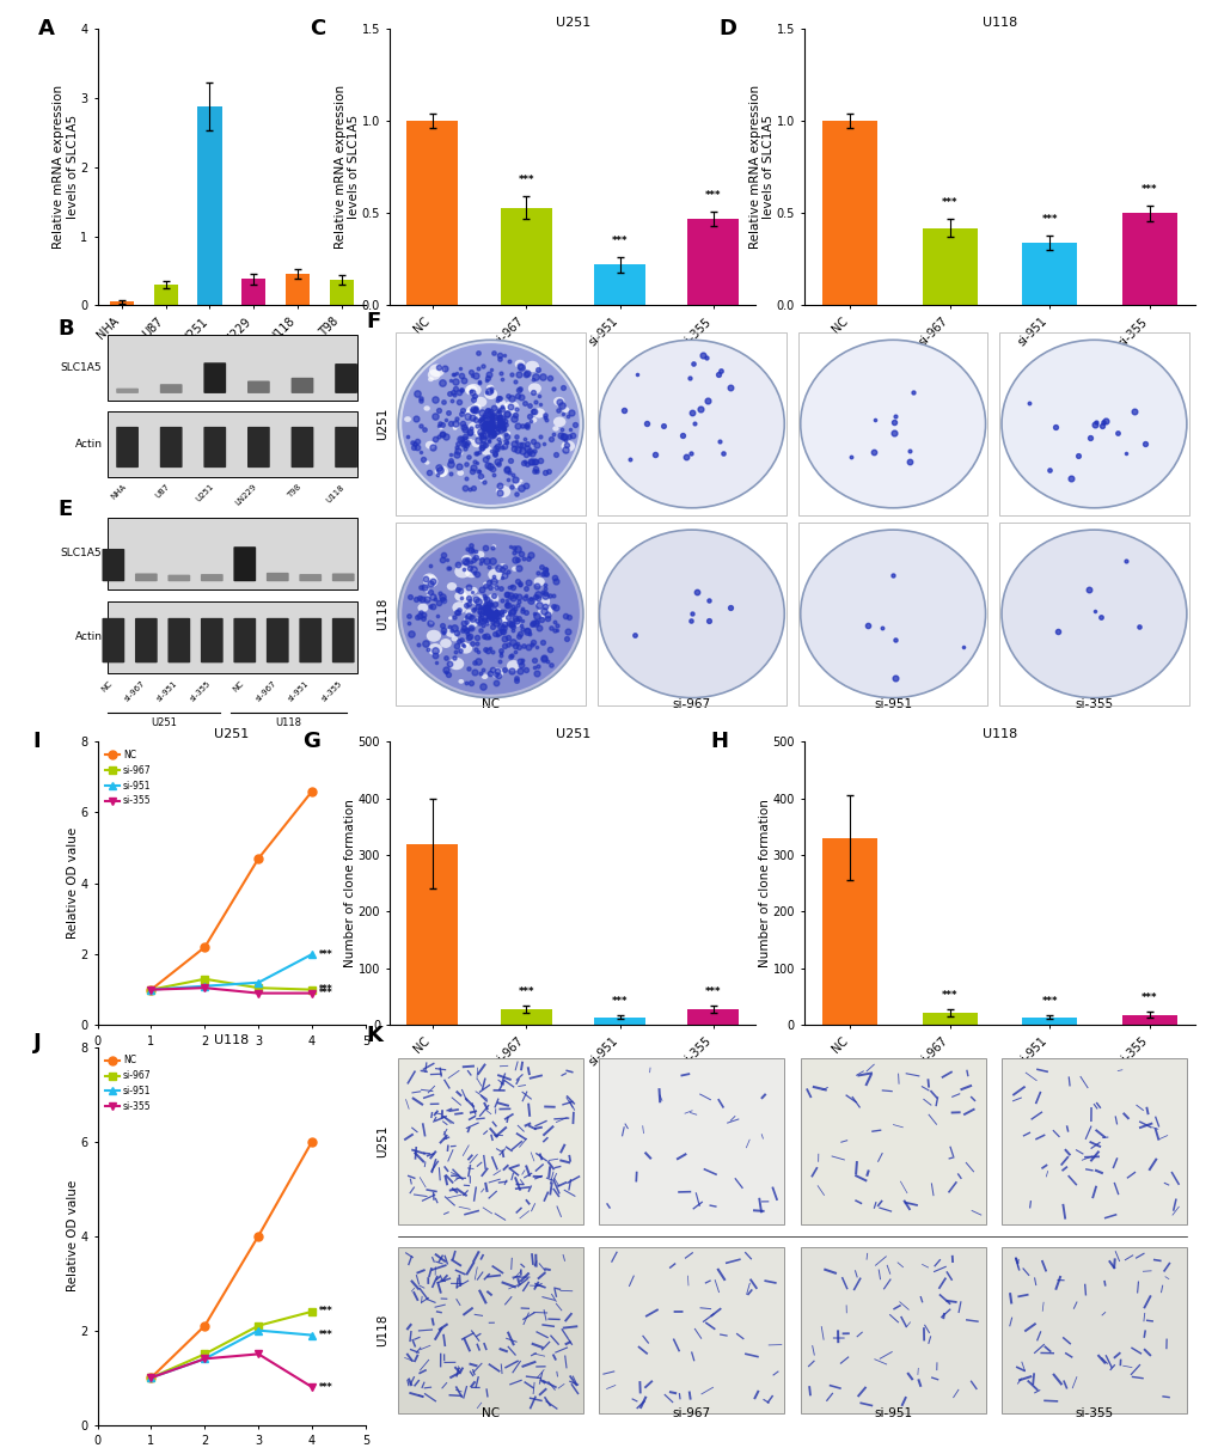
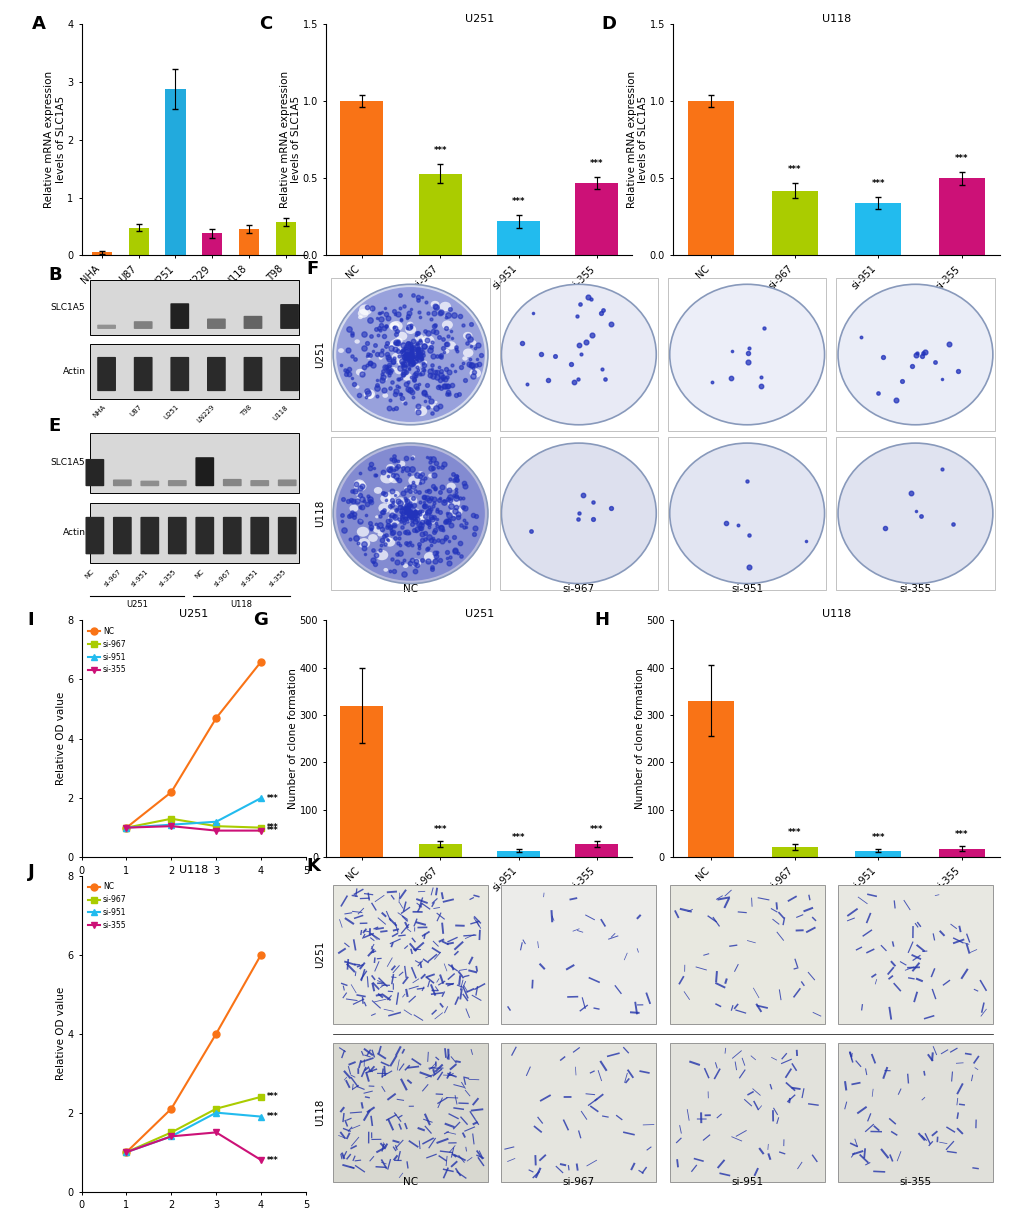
U87: 0.30 -> 0.48
T98: 0.37 -> 0.58
